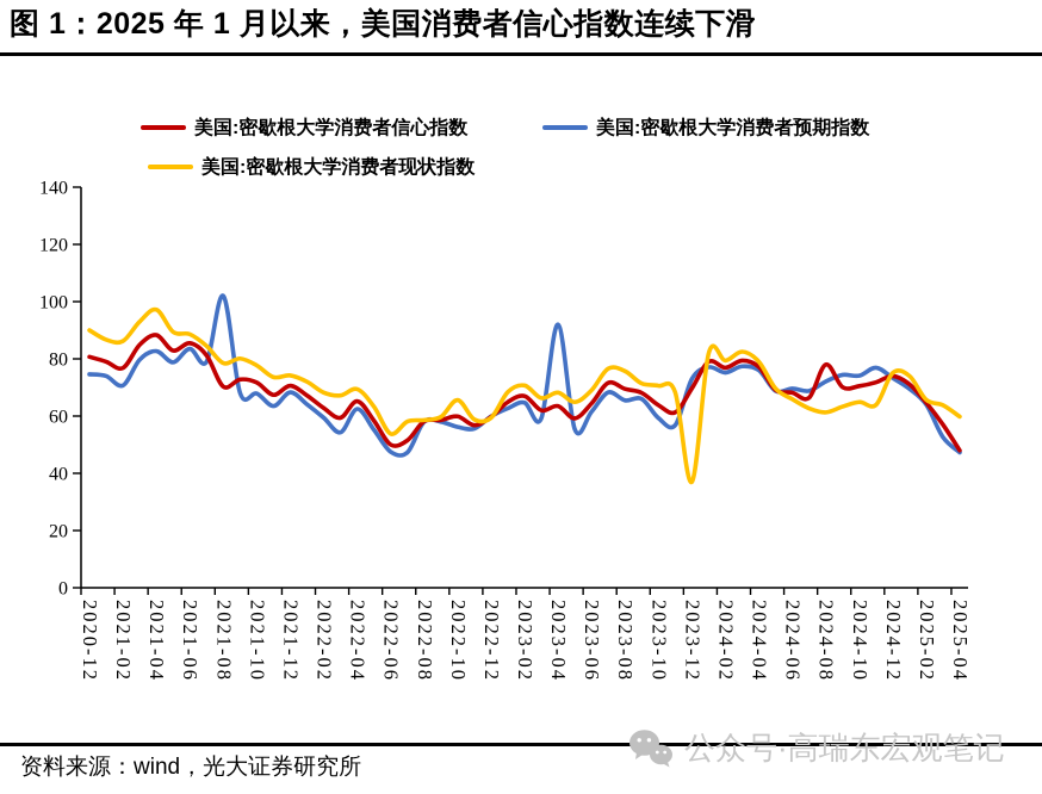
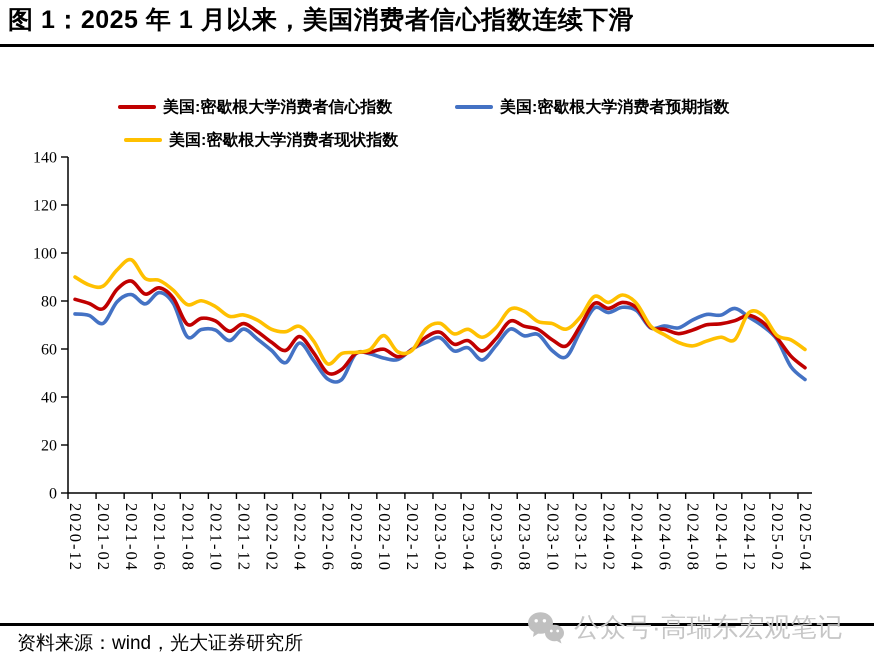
美国:密歇根大学消费者预期指数/2021-08: 102 -> 65
美国:密歇根大学消费者预期指数/2023-04: 92 -> 60
美国:密歇根大学消费者预期指数/2023-12: 73 -> 67
美国:密歇根大学消费者现状指数/2023-12: 37 -> 73
美国:密歇根大学消费者信心指数/2024-08: 78 -> 68
美国:密歇根大学消费者信心指数/2025-04: 48 -> 52
